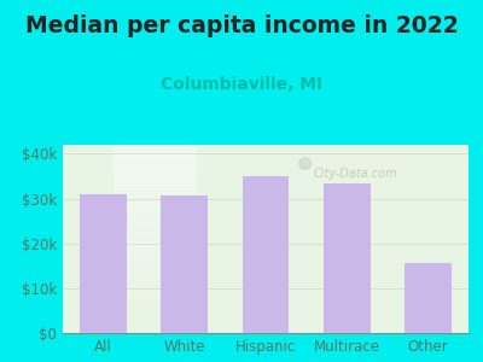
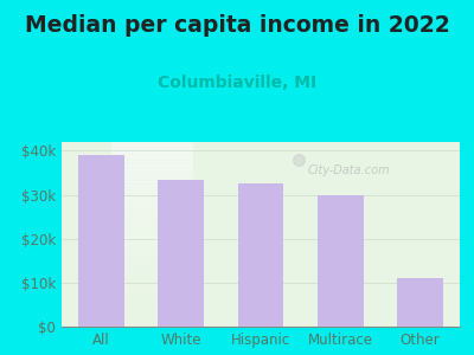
All: $31.0k -> $39.0k
White: $30.8k -> $33.5k
Hispanic: $35.0k -> $32.5k
Multirace: $33.5k -> $30.0k
Other: $15.5k -> $11.0k
